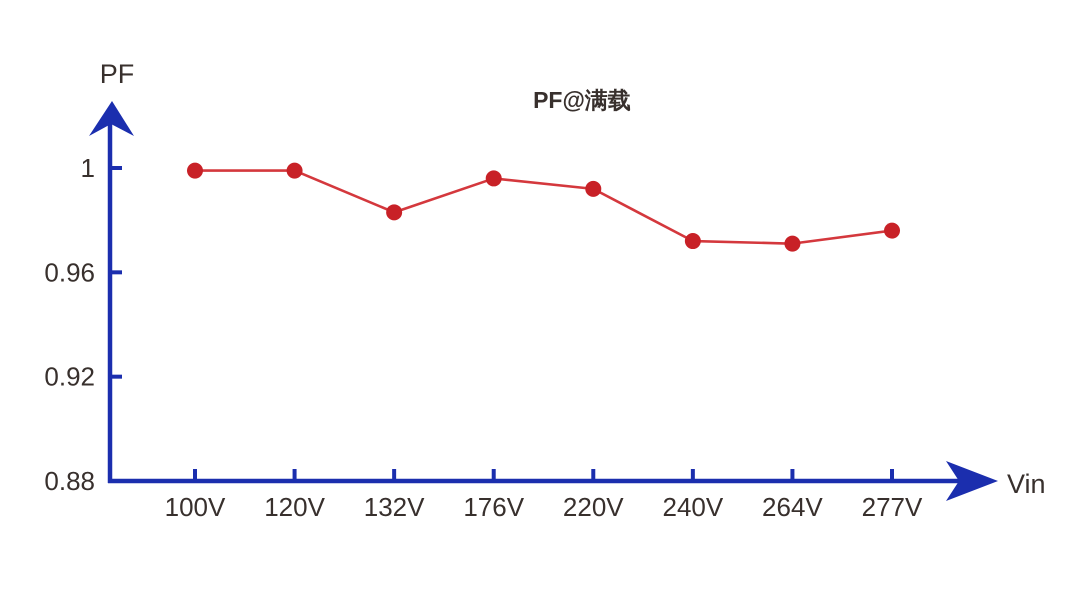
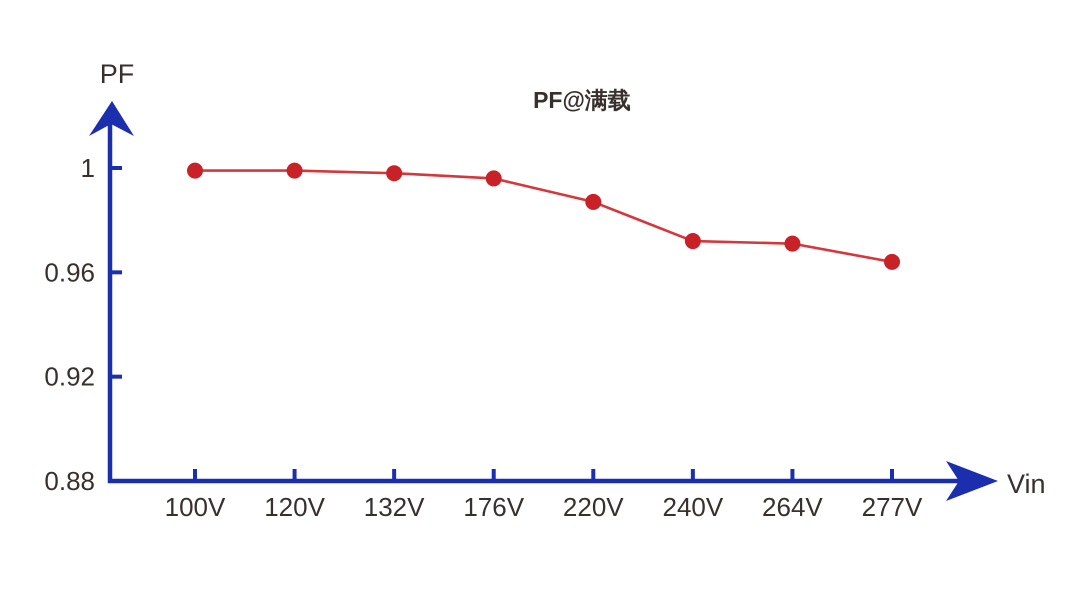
132V: 0.983 -> 0.998
220V: 0.992 -> 0.987
277V: 0.976 -> 0.964
